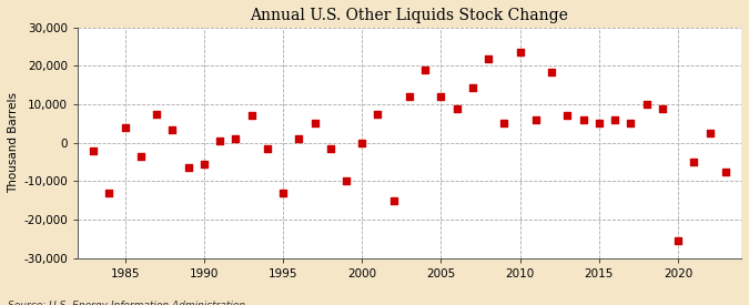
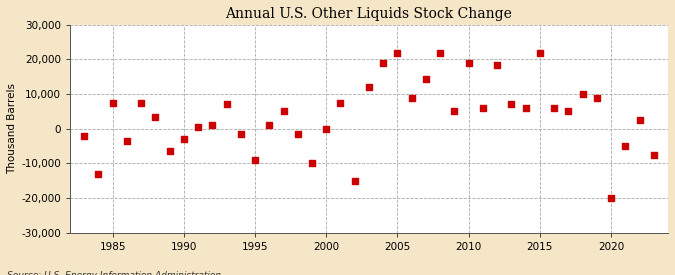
1985: 4,000 -> 7,500
1990: -5,500 -> -3,000
1995: -13,000 -> -9,000
2005: 12,000 -> 22,000
2010: 23,500 -> 19,000
2015: 5,000 -> 22,000
2020: -25,500 -> -20,000
